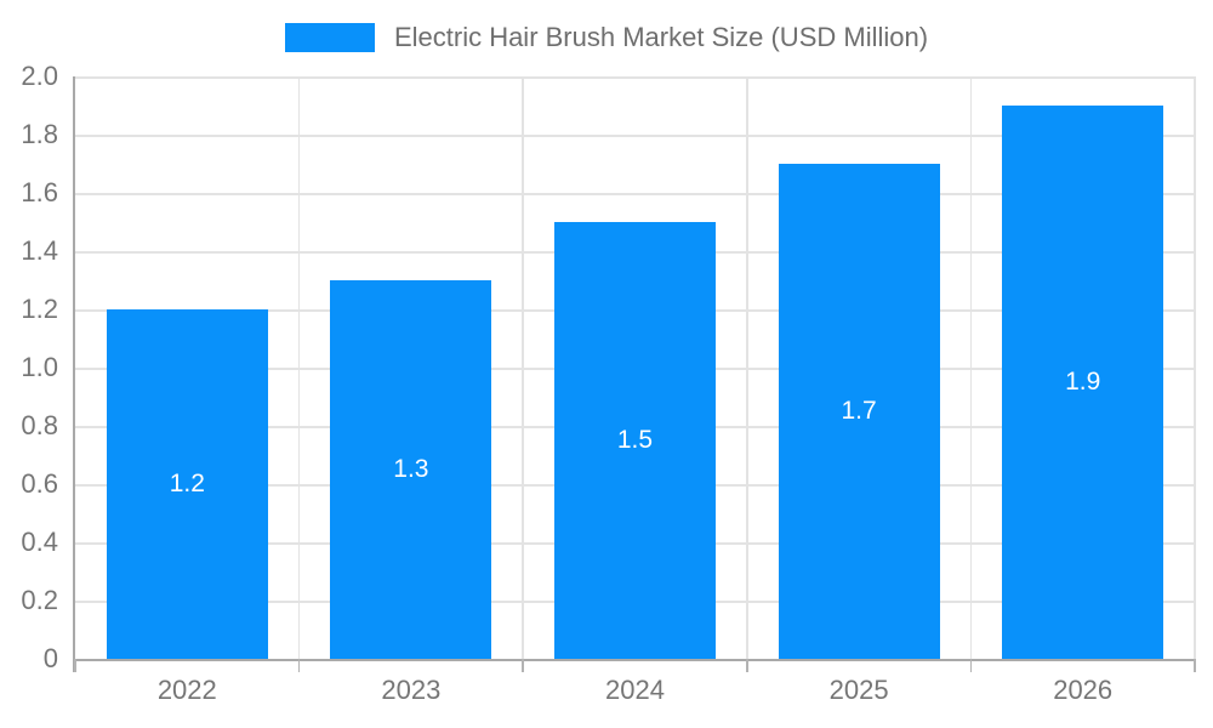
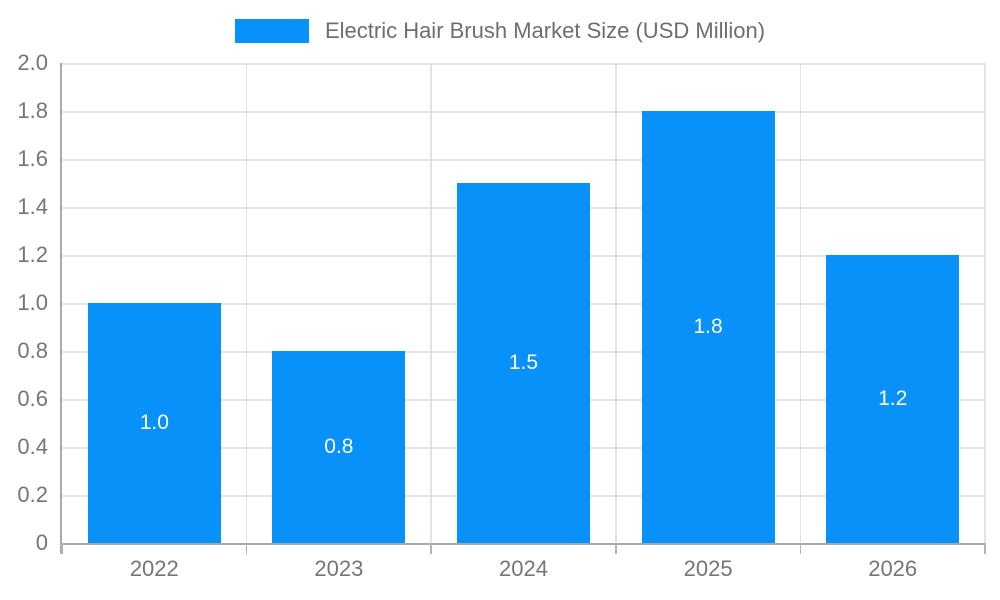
2022: 1.2 -> 1.0
2023: 1.3 -> 0.8
2025: 1.7 -> 1.8
2026: 1.9 -> 1.2
